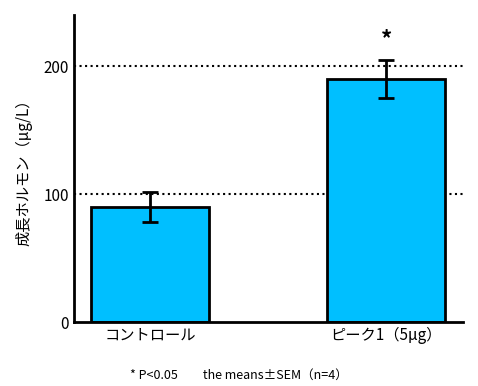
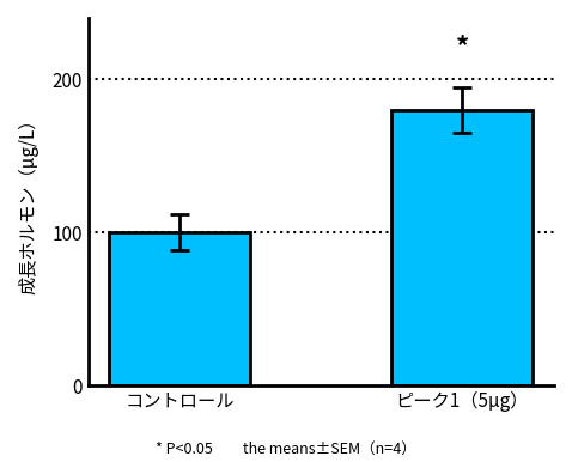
コントロール: 90 -> 100
ピーク1（5μg）: 190 -> 180
